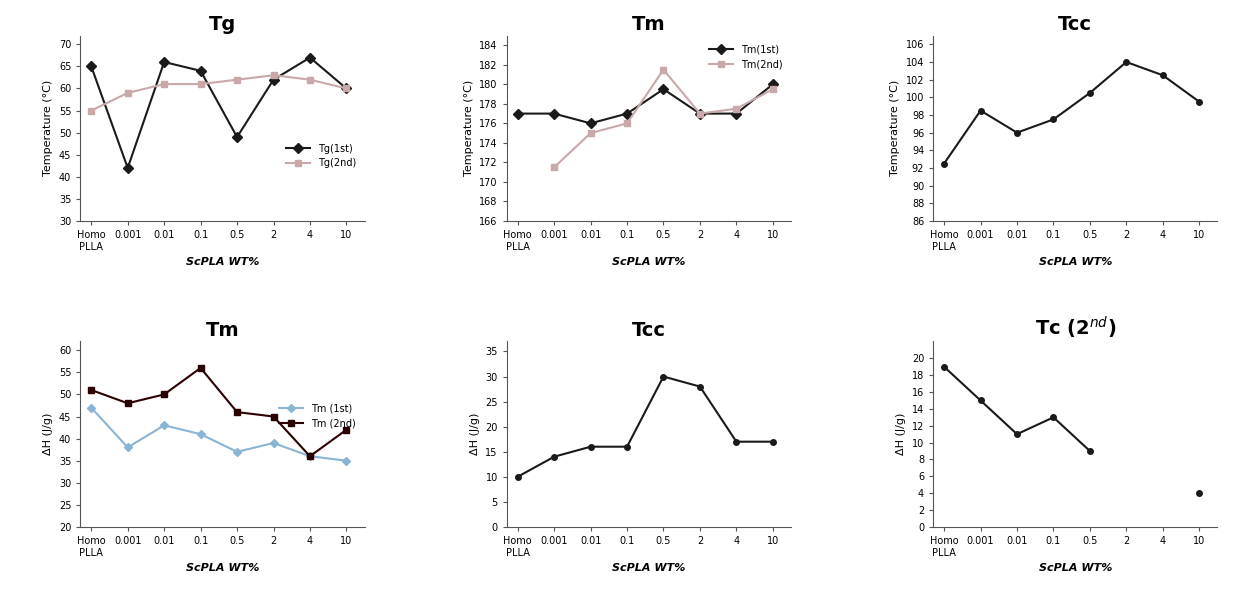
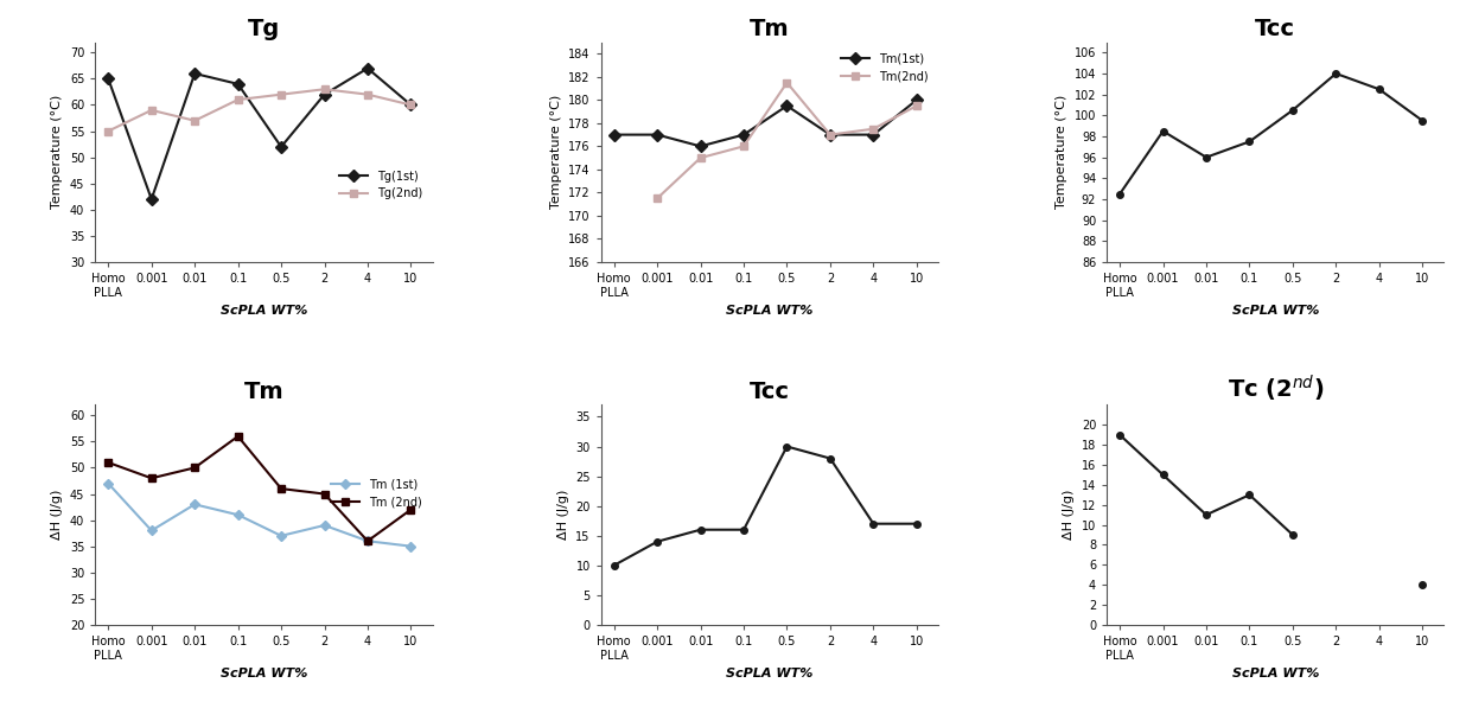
Tg/Tg(2nd)/0.01: 61 -> 57
Tg/Tg(1st)/0.5: 49 -> 52
